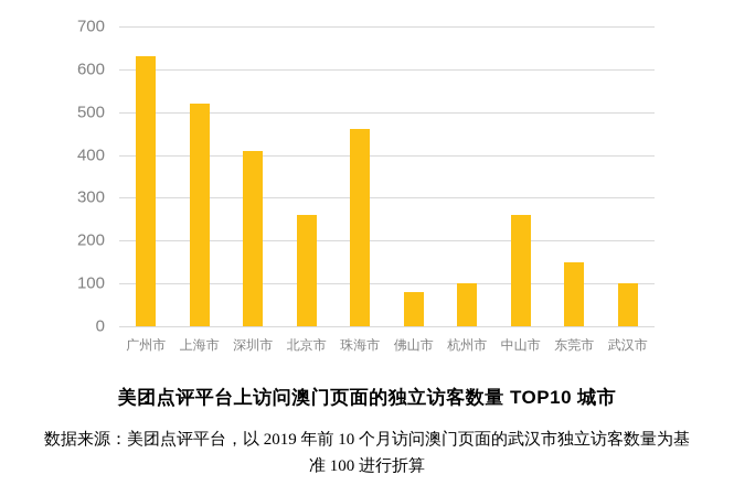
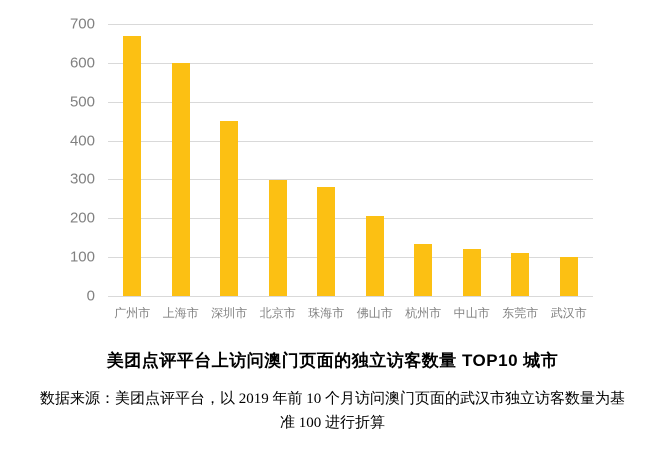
广州市: 630 -> 670
上海市: 520 -> 600
深圳市: 410 -> 450
北京市: 260 -> 300
珠海市: 460 -> 280
佛山市: 80 -> 200
杭州市: 100 -> 140
中山市: 260 -> 120
东莞市: 150 -> 110
